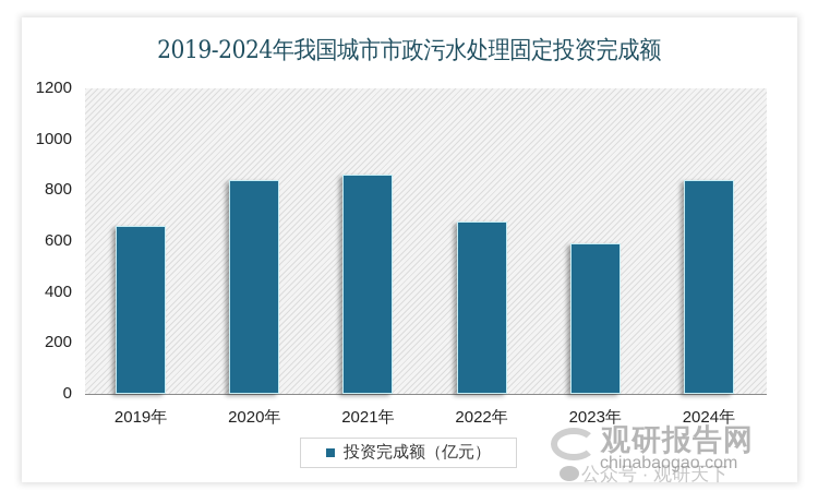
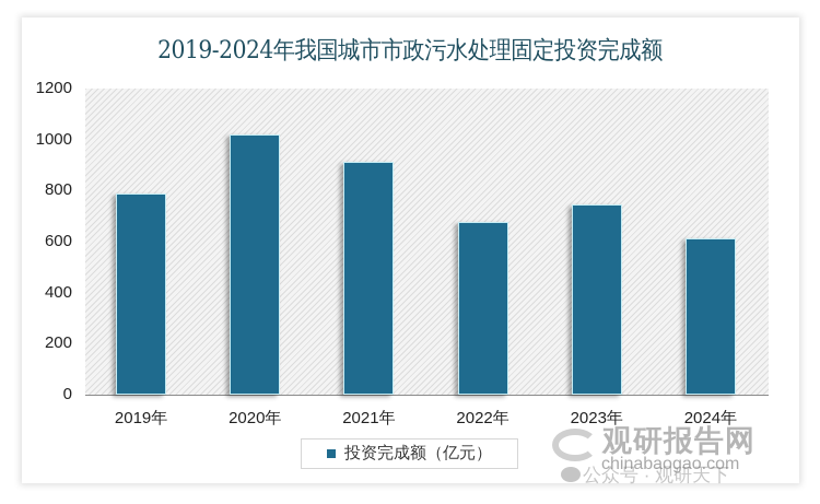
2019年: 660 -> 790
2020年: 840 -> 1020
2021年: 860 -> 910
2023年: 590 -> 750
2024年: 840 -> 610
